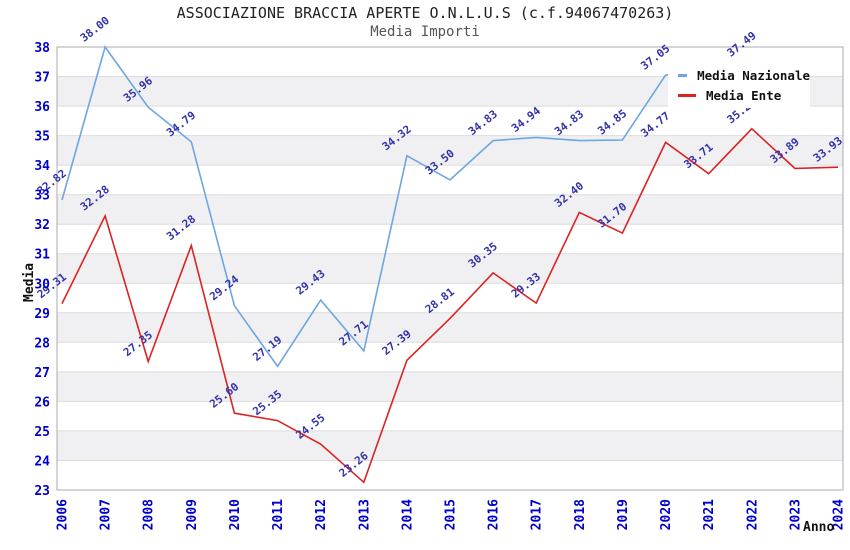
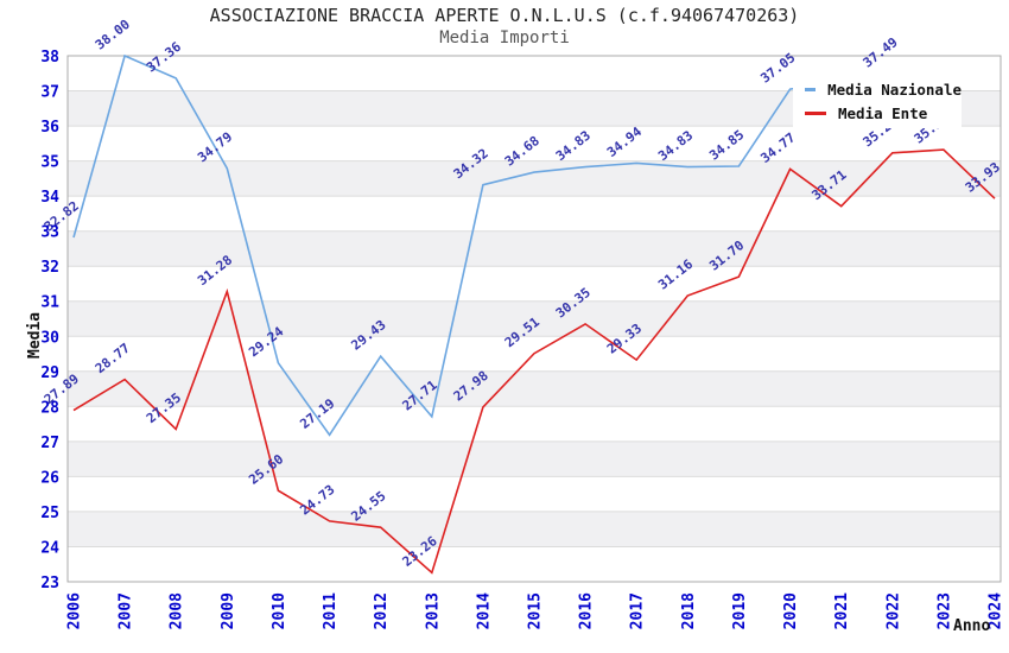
Media Ente/2006: 29.31 -> 27.89
Media Ente/2007: 32.28 -> 28.77
Media Nazionale/2008: 35.96 -> 37.36
Media Ente/2011: 25.35 -> 24.73
Media Ente/2014: 27.39 -> 27.98
Media Nazionale/2015: 33.50 -> 34.68
Media Ente/2015: 28.81 -> 29.51
Media Ente/2018: 32.40 -> 31.16
Media Ente/2023: 33.89 -> 35.32
